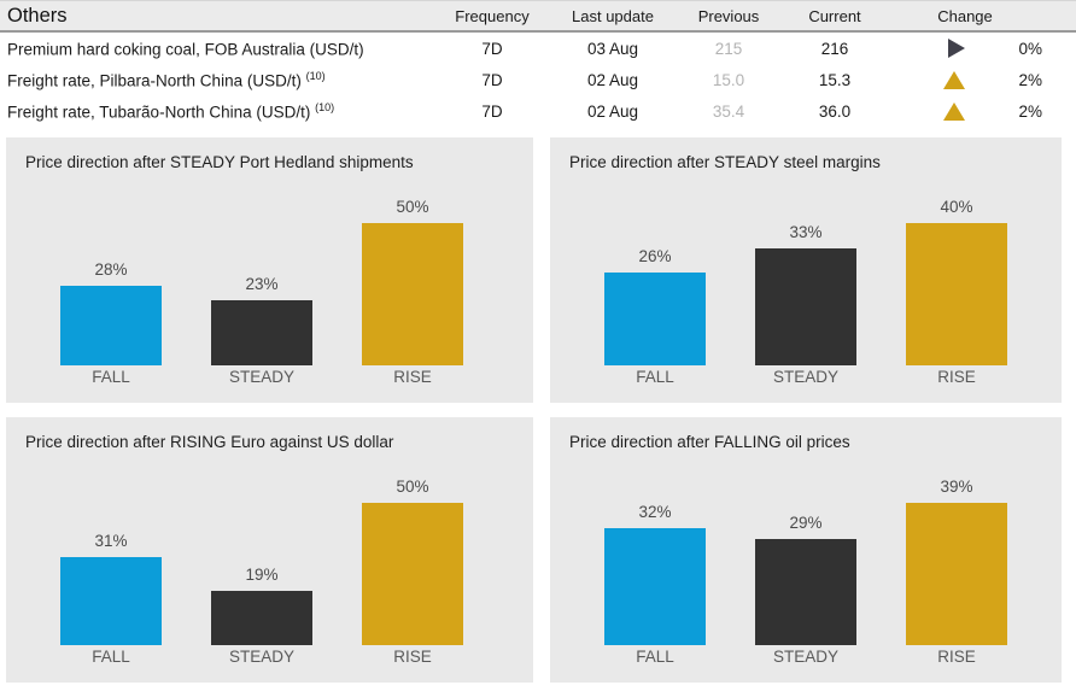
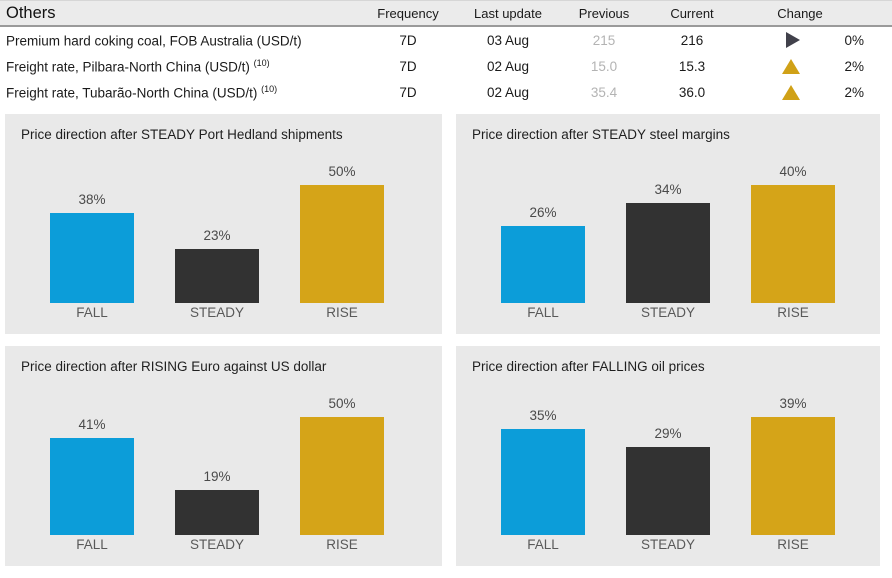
Price direction after STEADY Port Hedland shipments/FALL: 28% -> 38%
Price direction after STEADY steel margins/STEADY: 33% -> 34%
Price direction after RISING Euro against US dollar/FALL: 31% -> 41%
Price direction after FALLING oil prices/FALL: 32% -> 35%
